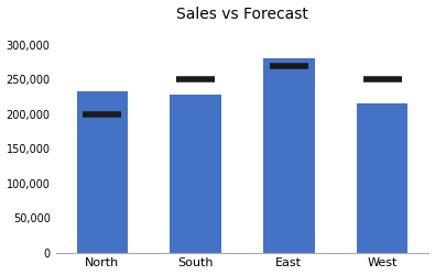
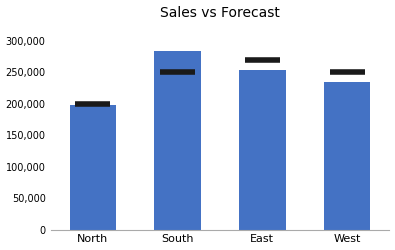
North: 232,000 -> 198,000
South: 228,000 -> 284,000
East: 280,000 -> 254,000
West: 215,000 -> 234,000
